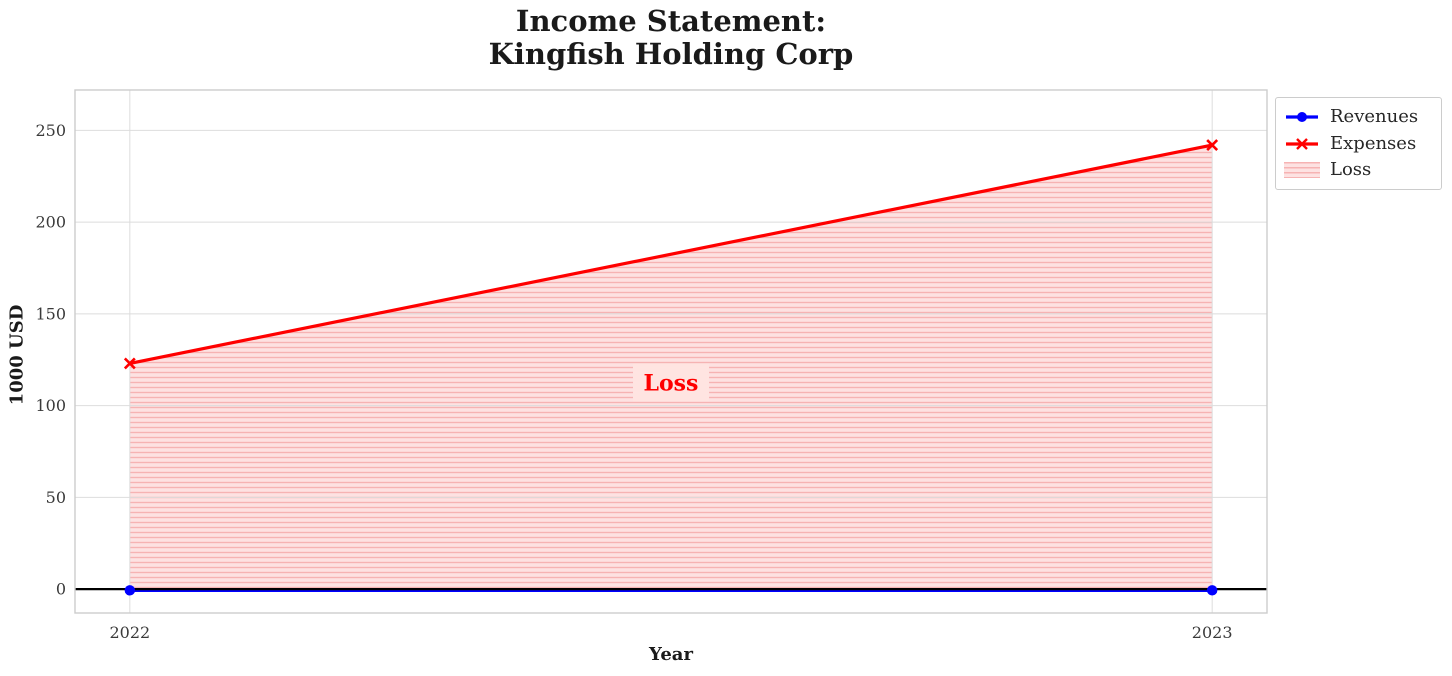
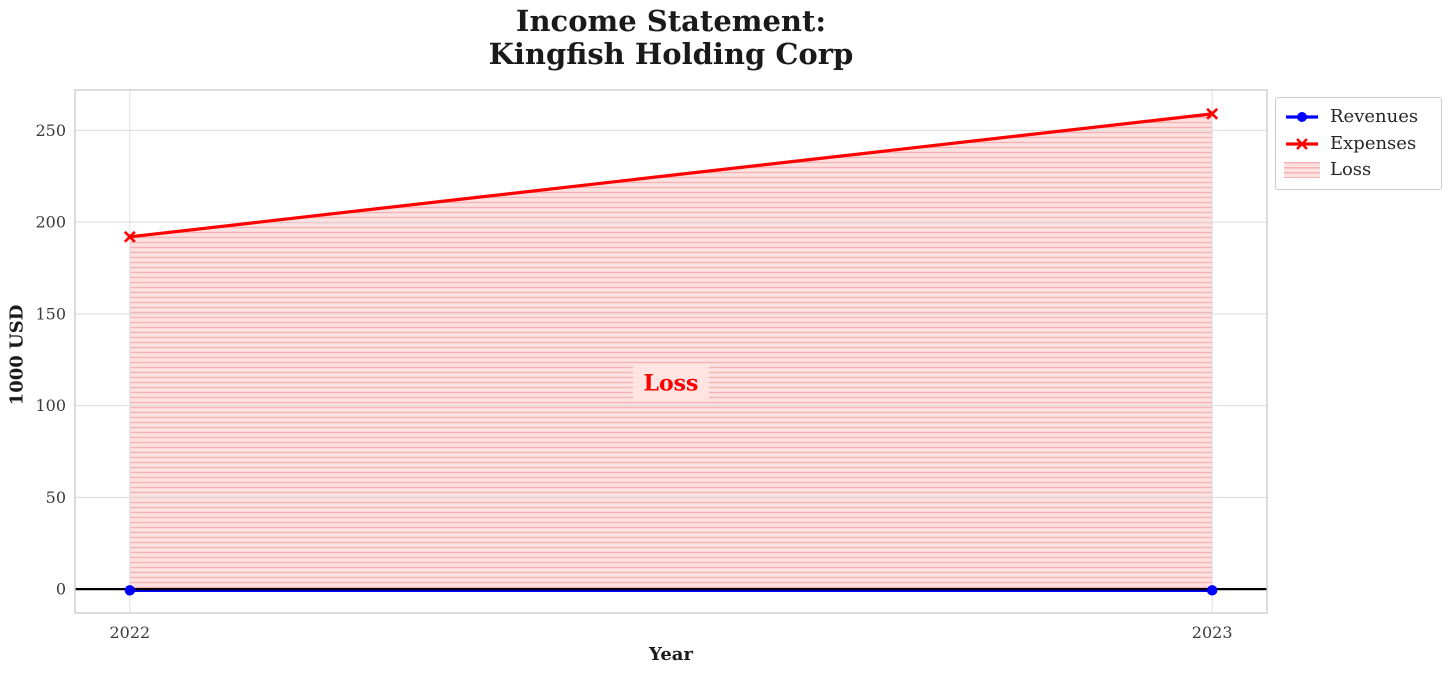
Expenses/2022: 123 -> 192
Expenses/2023: 242 -> 259
